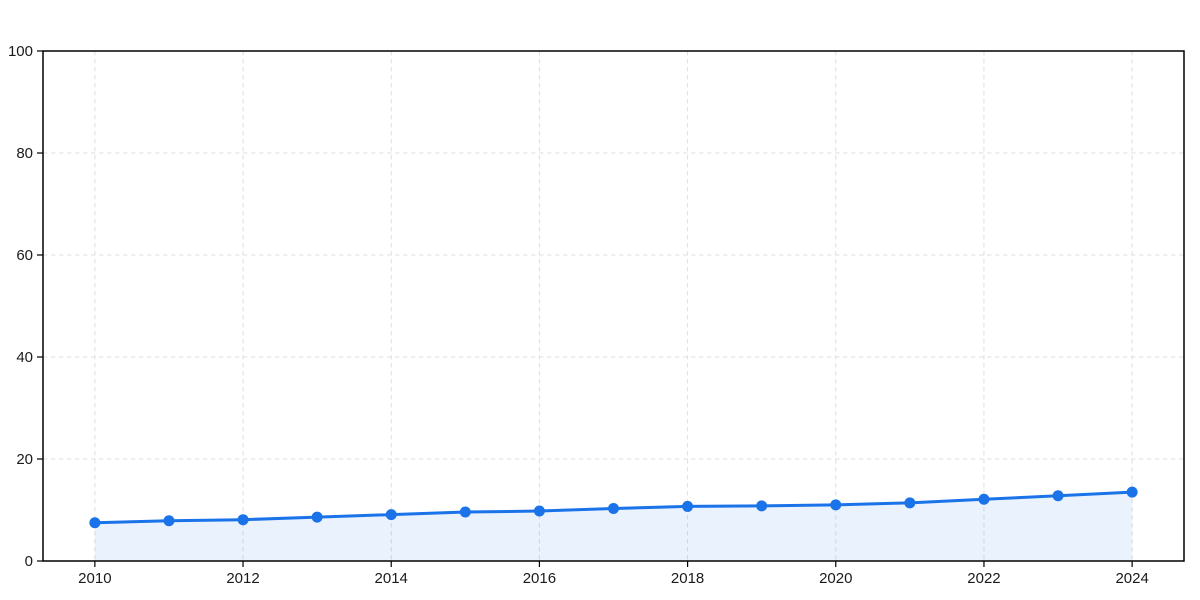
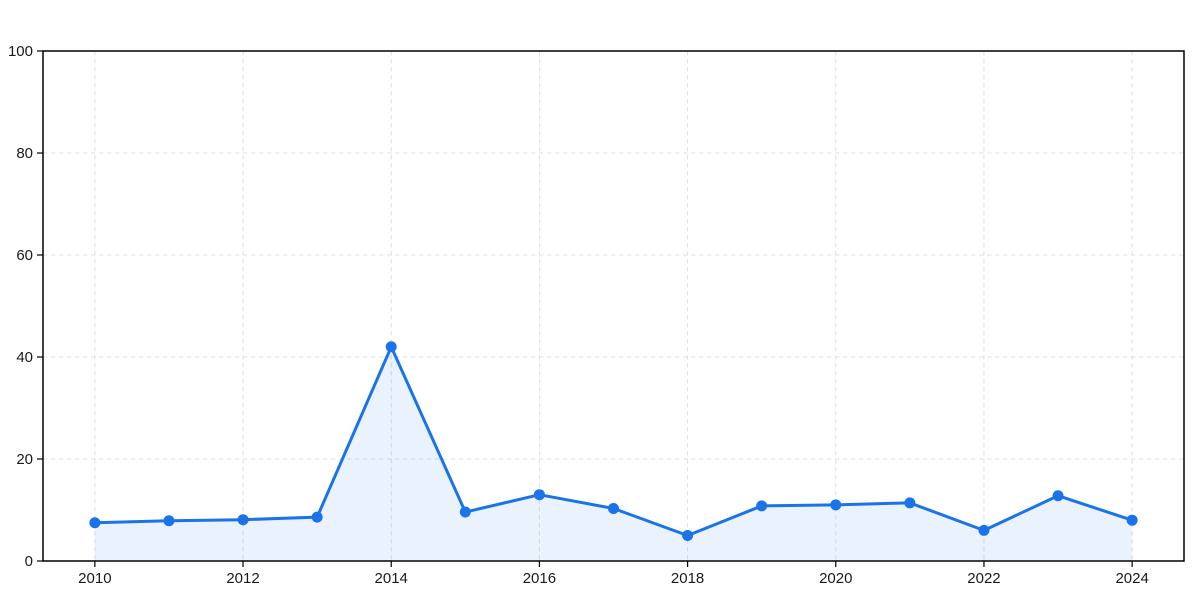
2014: 9 -> 42
2016: 10 -> 13
2018: 11 -> 5
2022: 12 -> 6
2024: 14 -> 8
